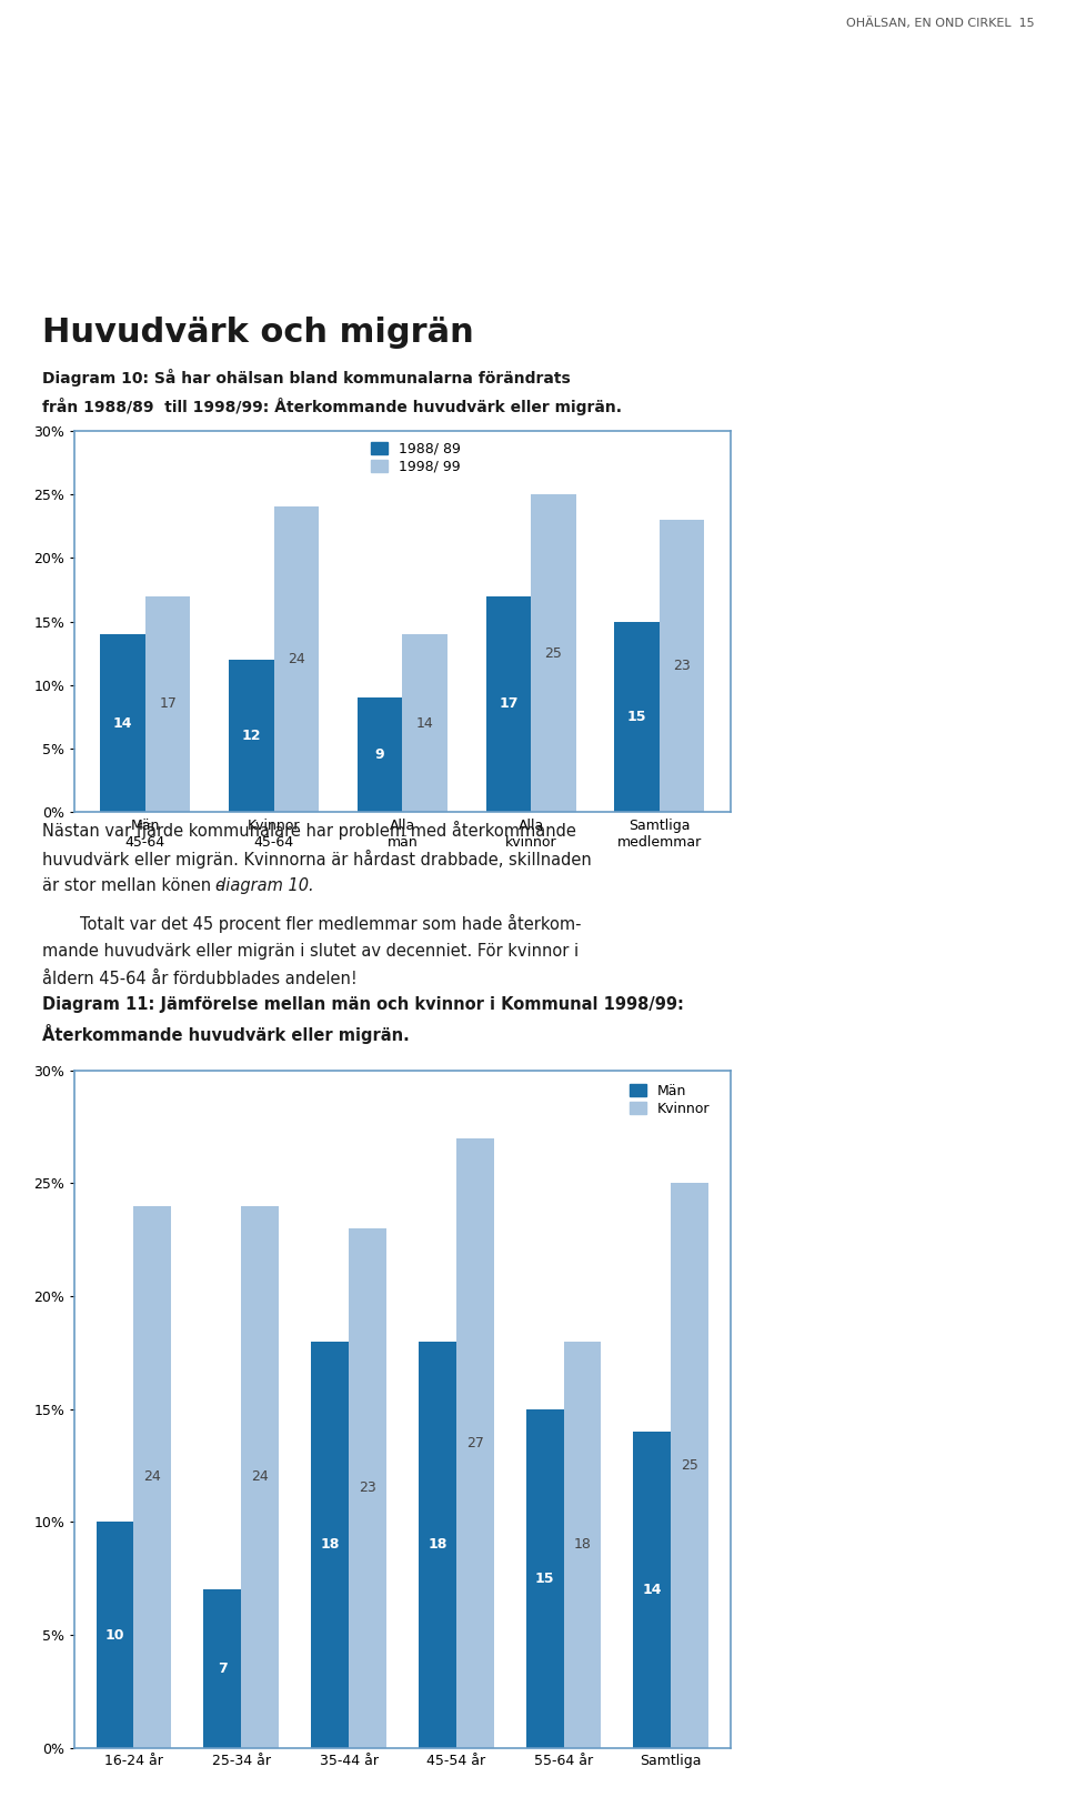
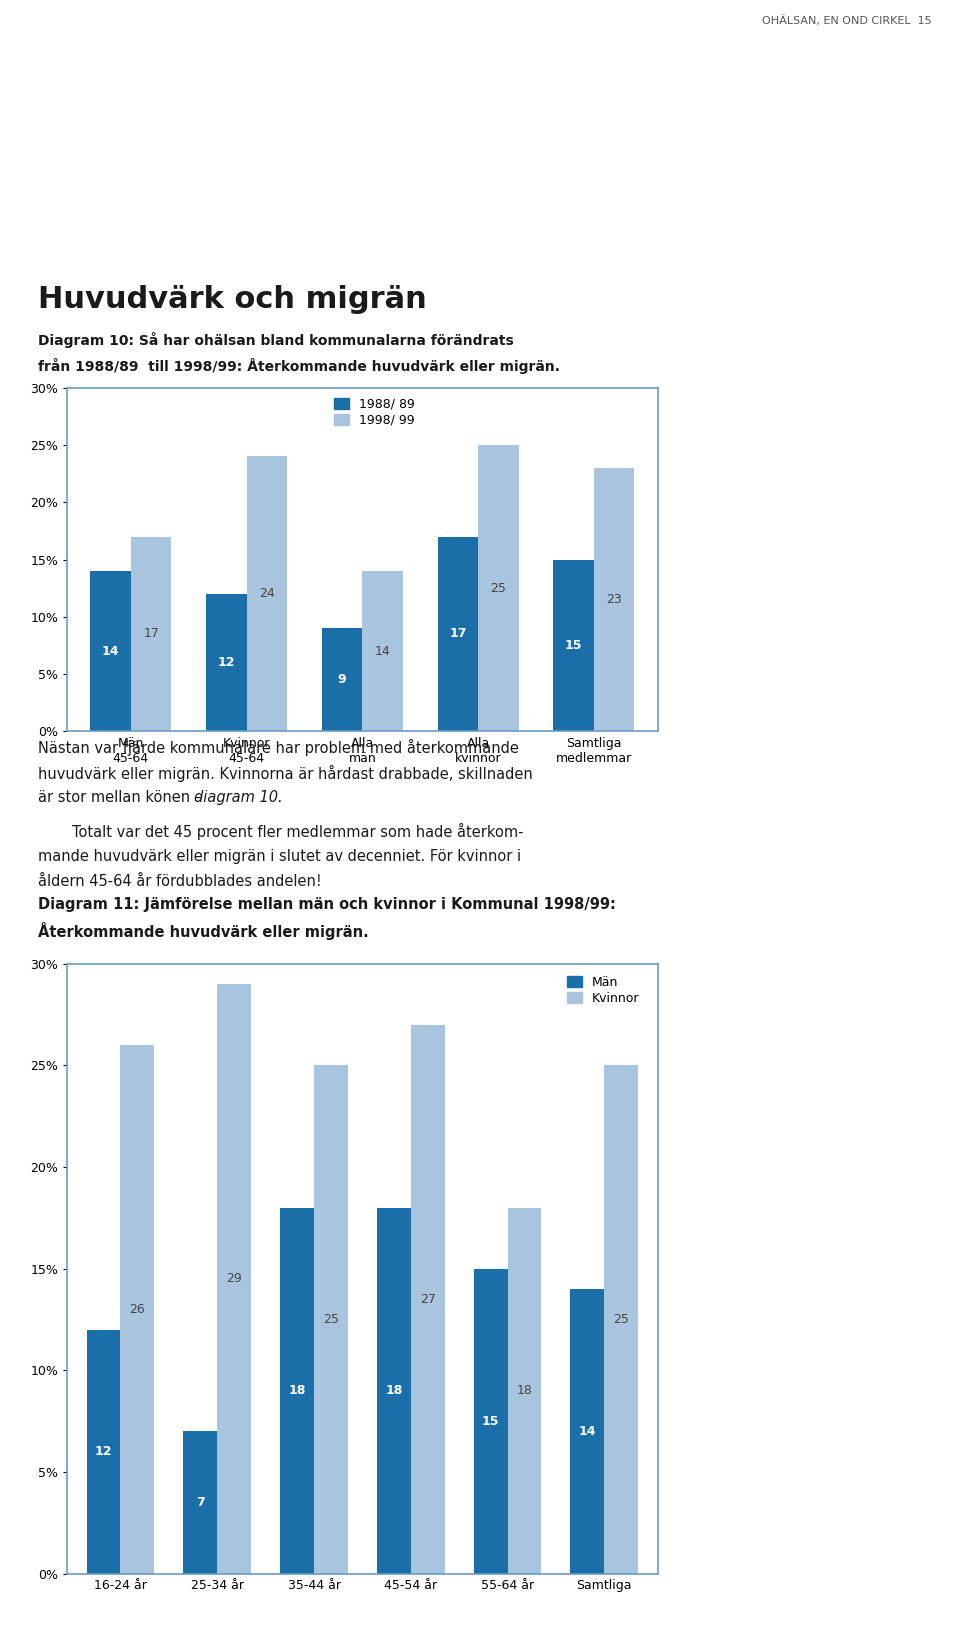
Män/16-24 år: 10 -> 12
Kvinnor/16-24 år: 24 -> 26
Kvinnor/25-34 år: 24 -> 29
Kvinnor/35-44 år: 23 -> 25
